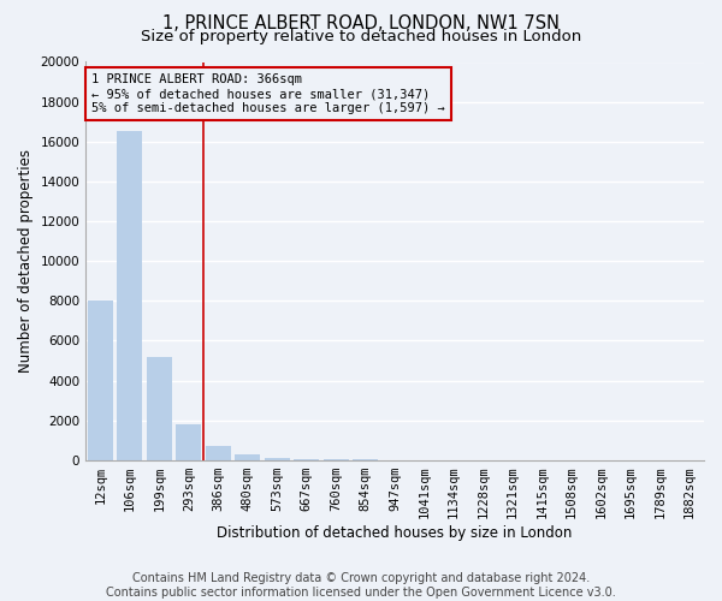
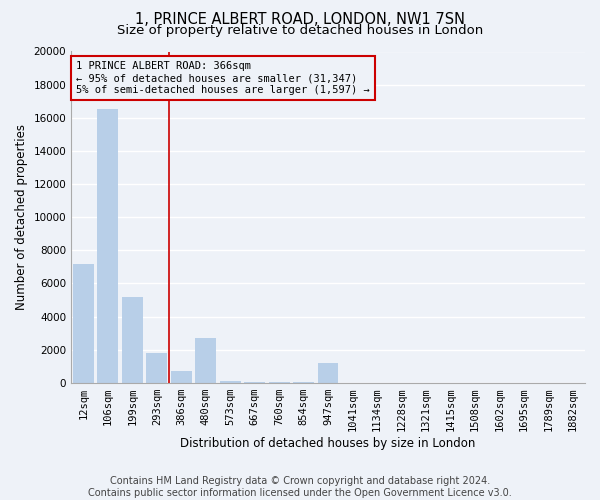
12sqm: 8000 -> 7200
480sqm: 300 -> 2700
947sqm: 0 -> 1200
